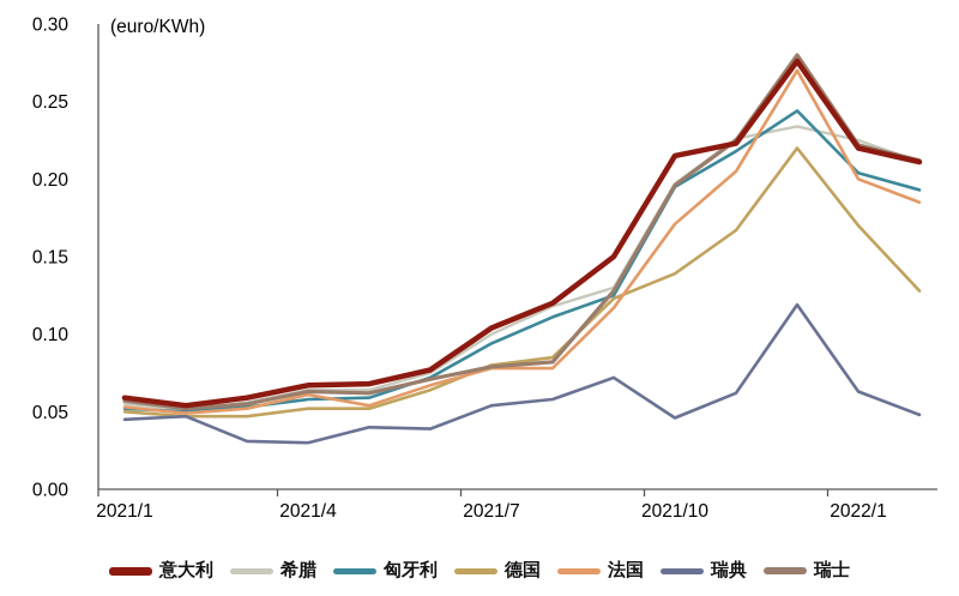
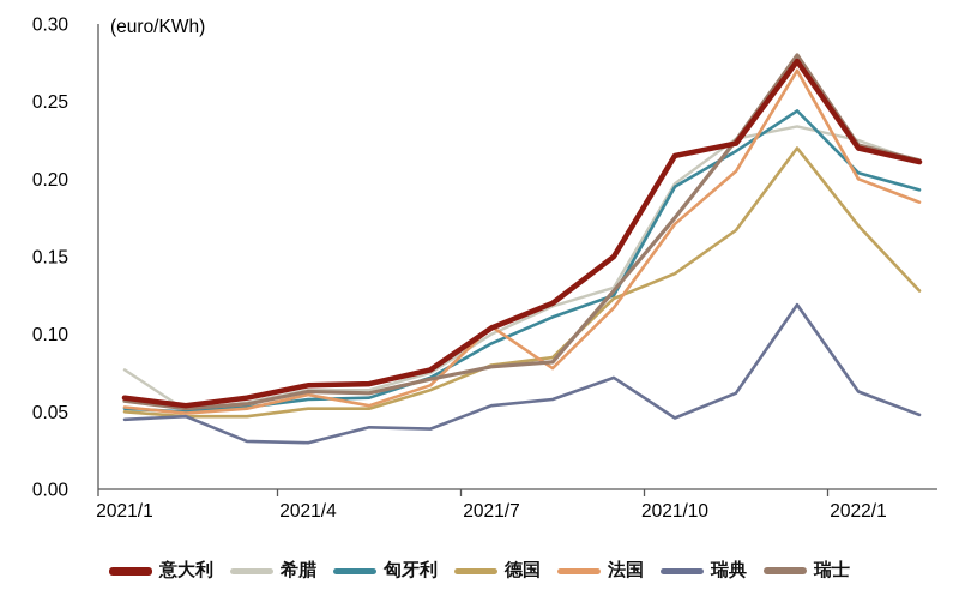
希腊/2021/1: 0.055 -> 0.077
法国/2021/7: 0.078 -> 0.105
瑞士/2021/10: 0.196 -> 0.175
